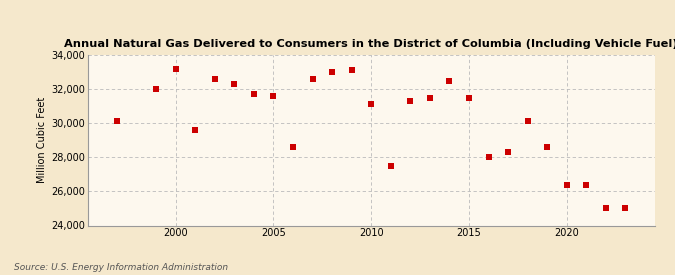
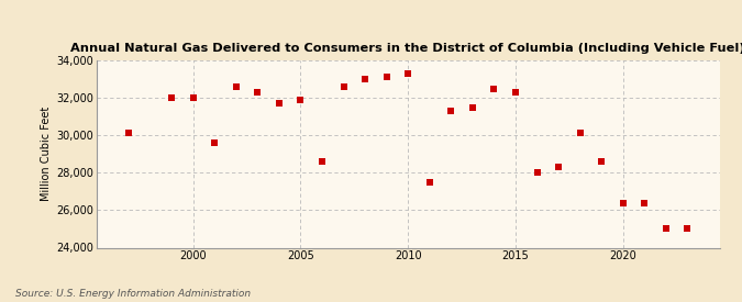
2000: 33,200 -> 32,000
2005: 31,600 -> 31,900
2010: 31,100 -> 33,300
2015: 31,500 -> 32,300
